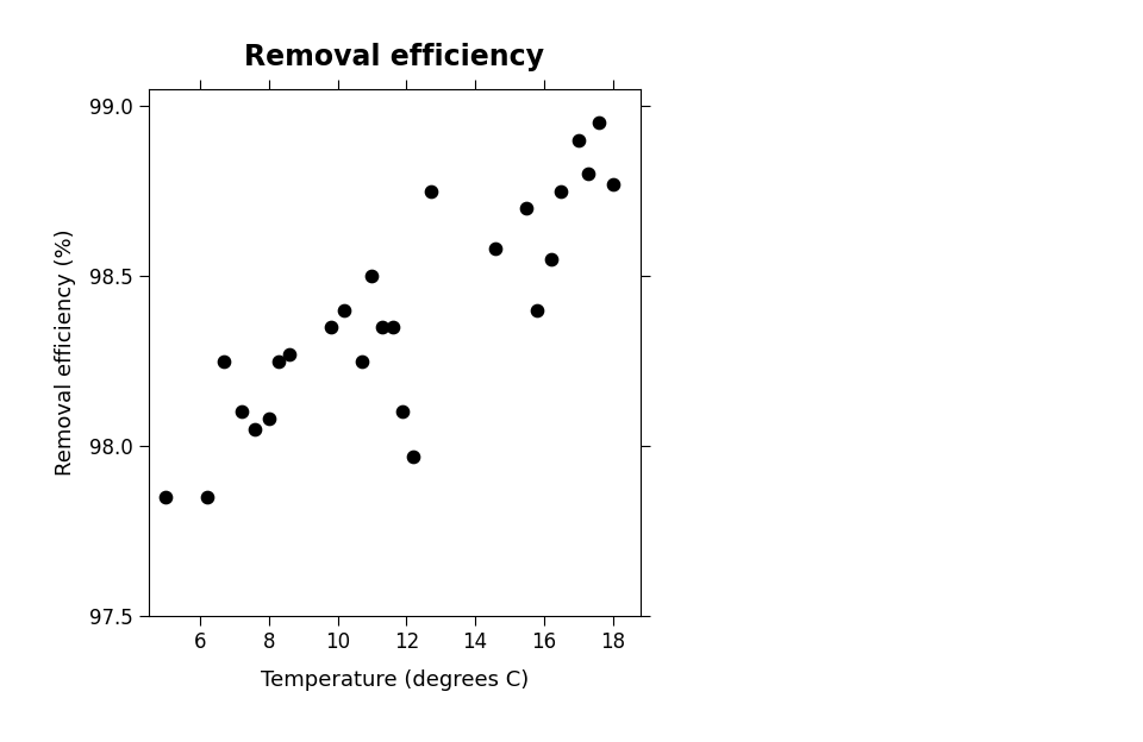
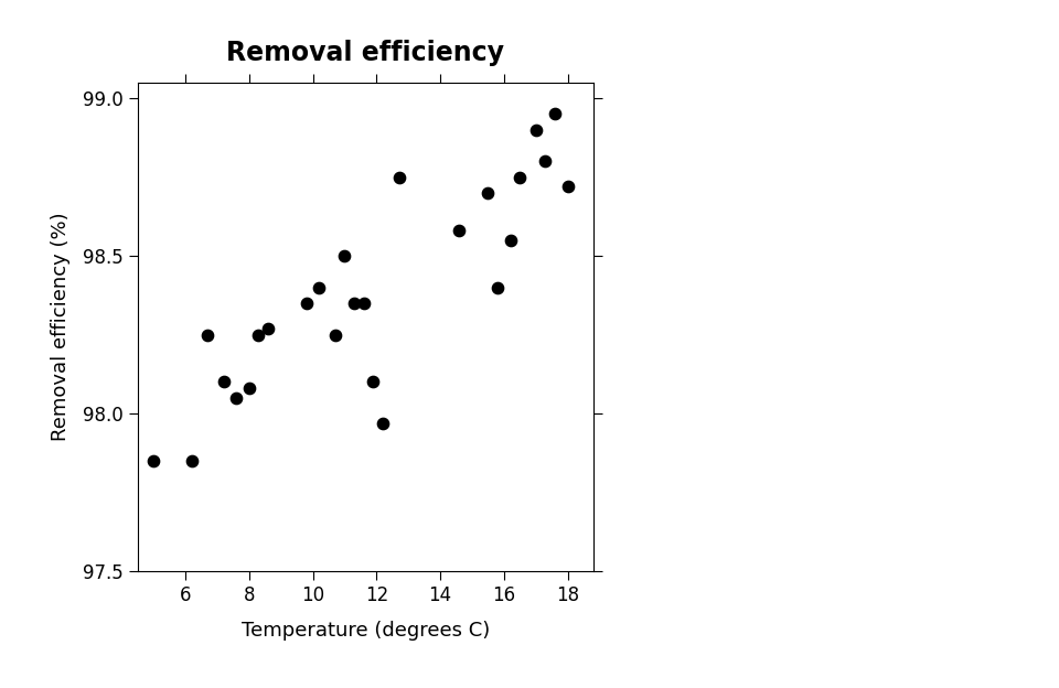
18: 98.77 -> 98.72
